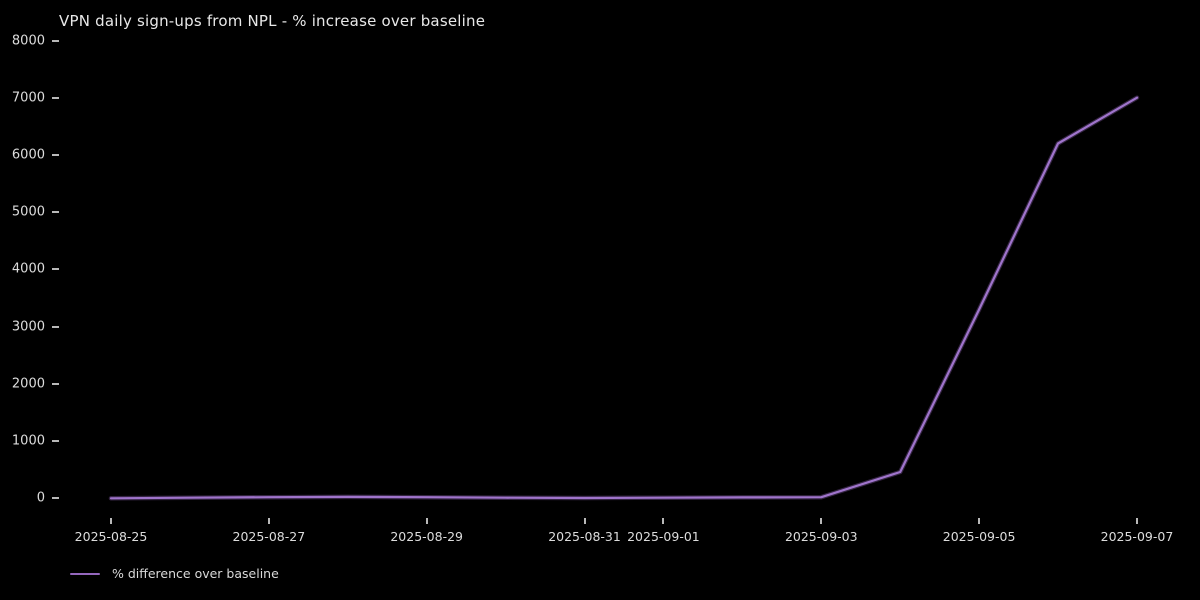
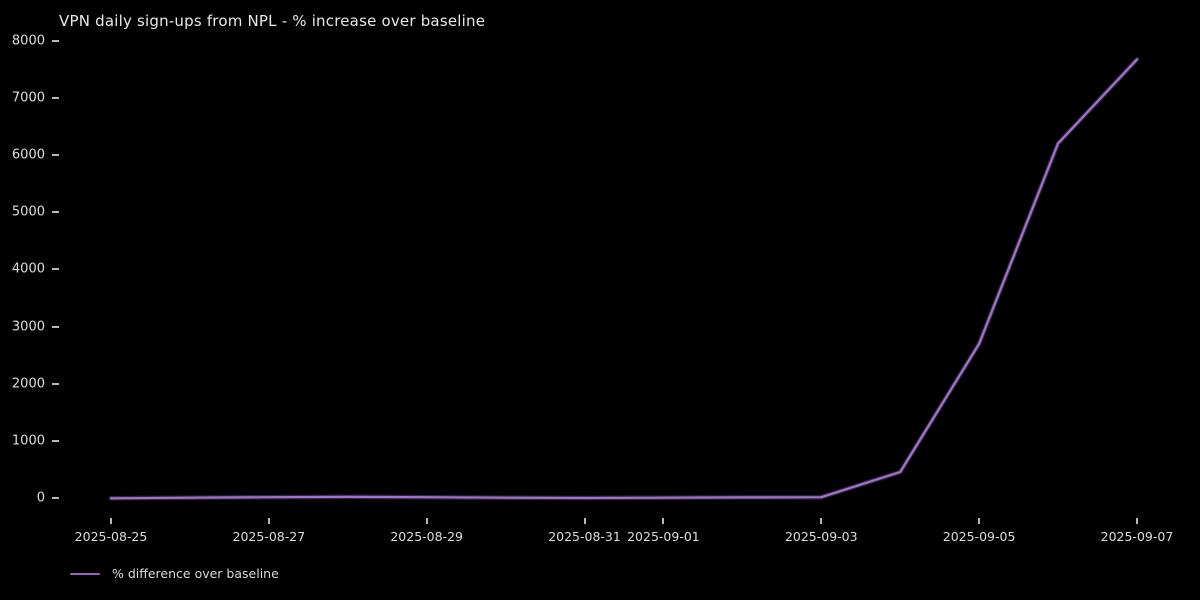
2025-09-05: 3300 -> 2700
2025-09-07: 7000 -> 7700
